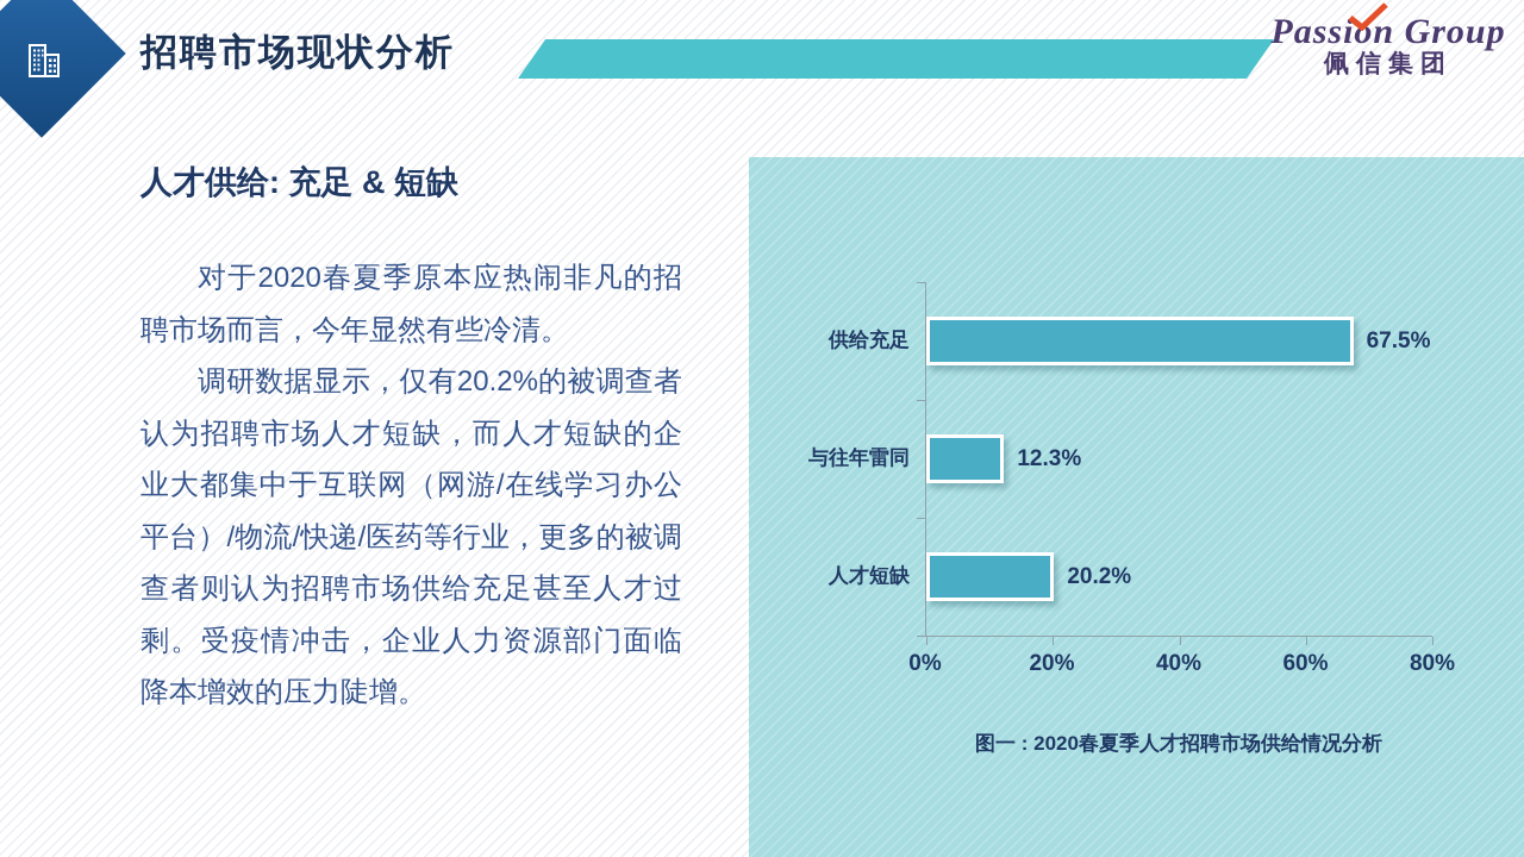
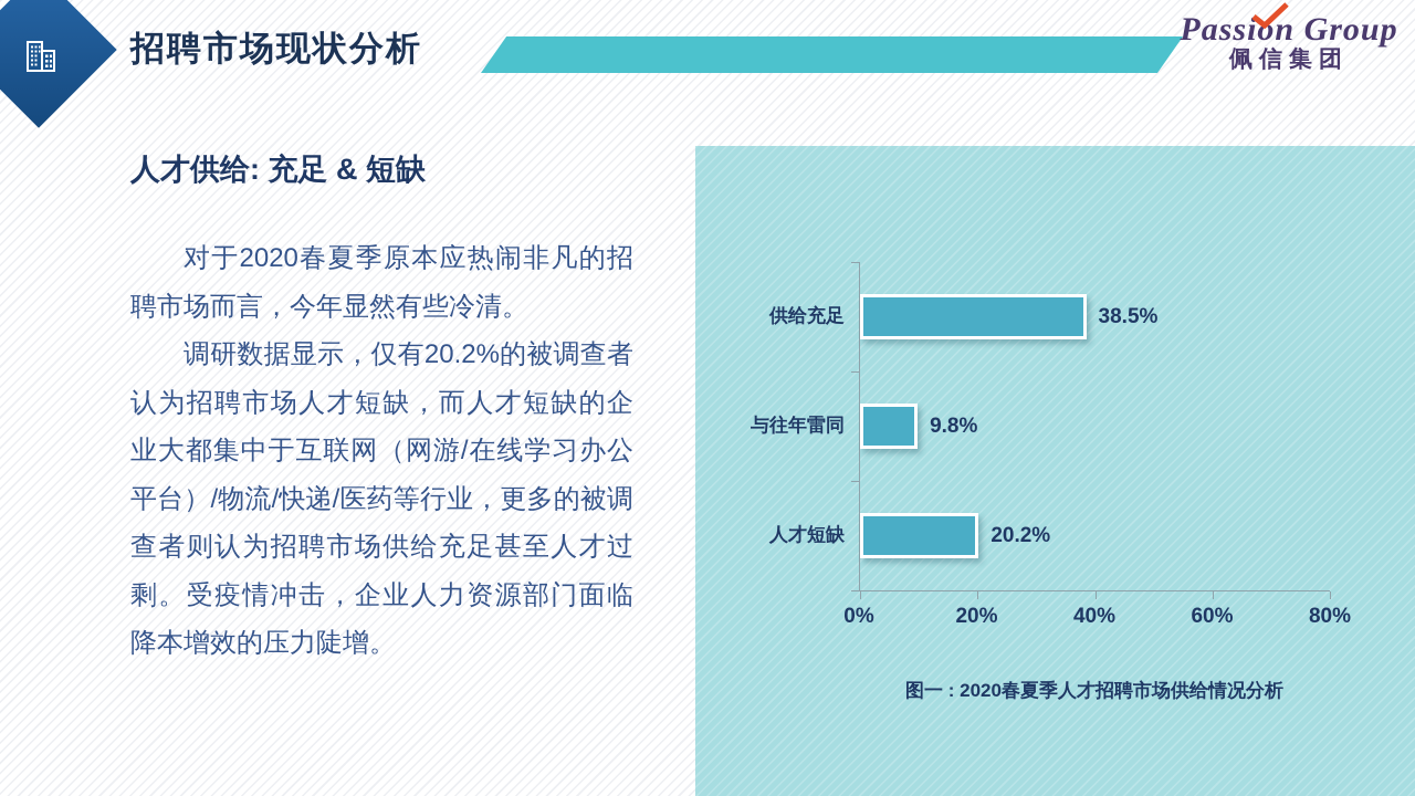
供给充足: 67.5% -> 38.5%
与往年雷同: 12.3% -> 9.8%
